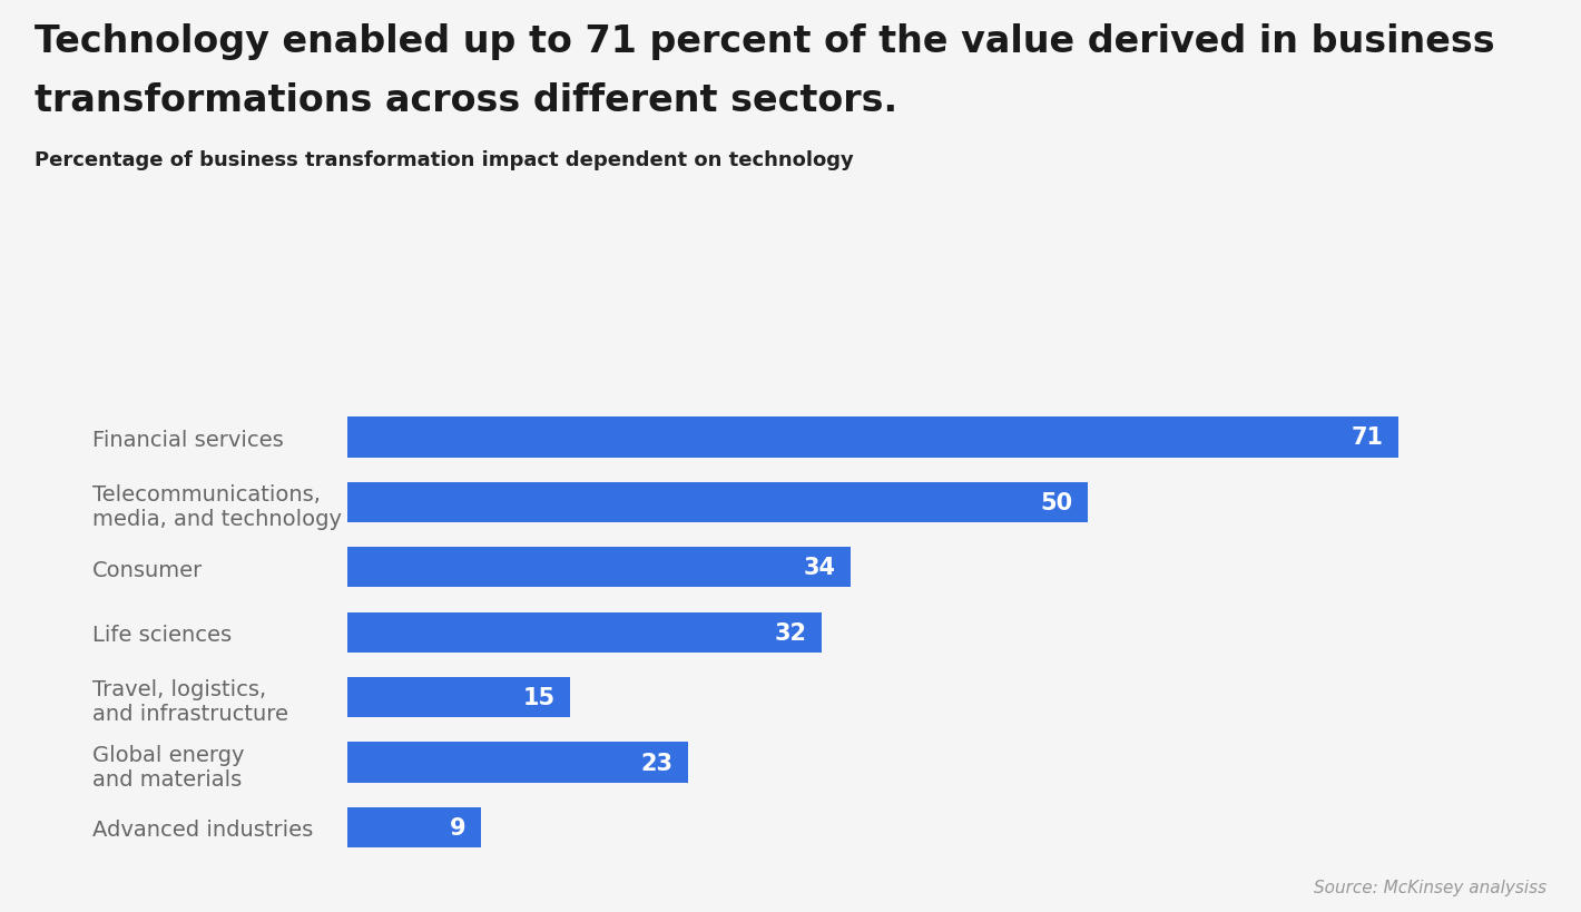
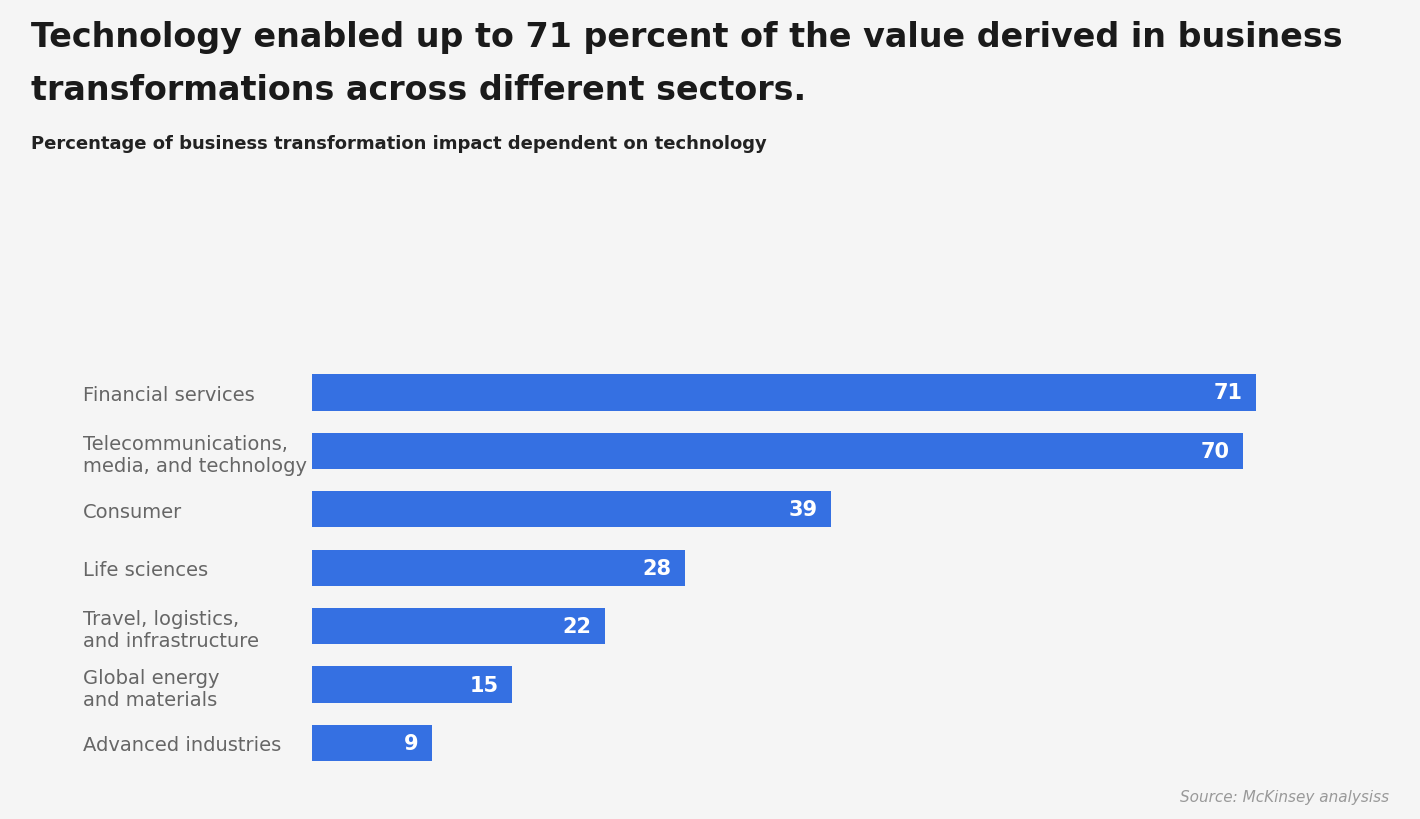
Telecommunications, media, and technology: 50 -> 70
Consumer: 34 -> 39
Life sciences: 32 -> 28
Travel, logistics, and infrastructure: 15 -> 22
Global energy and materials: 23 -> 15
